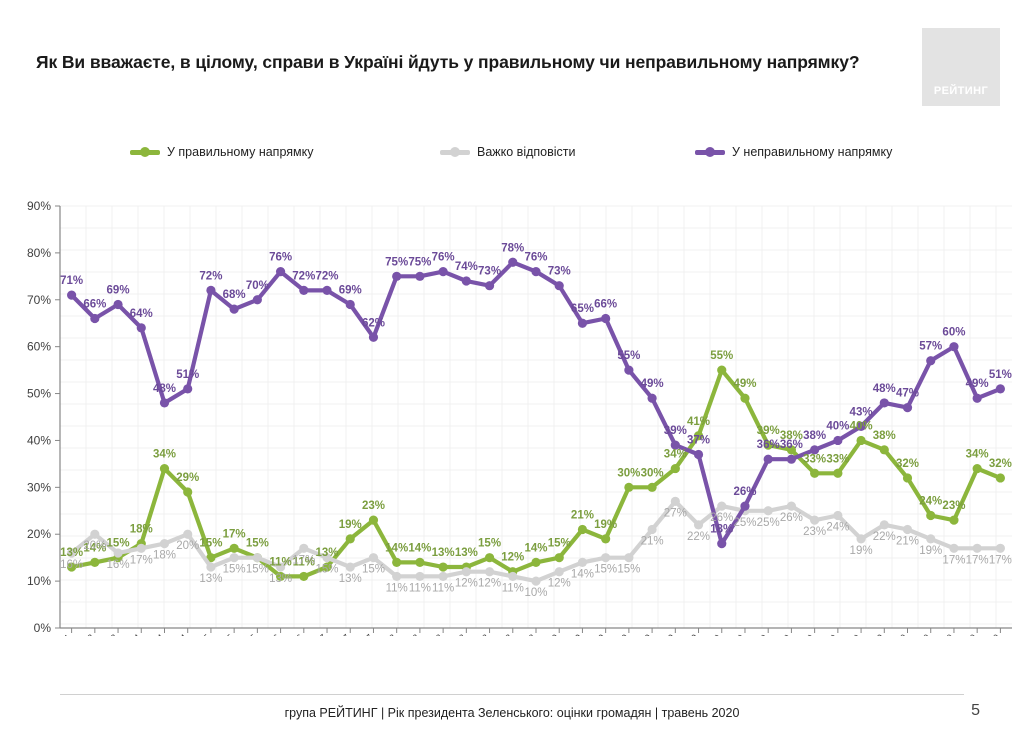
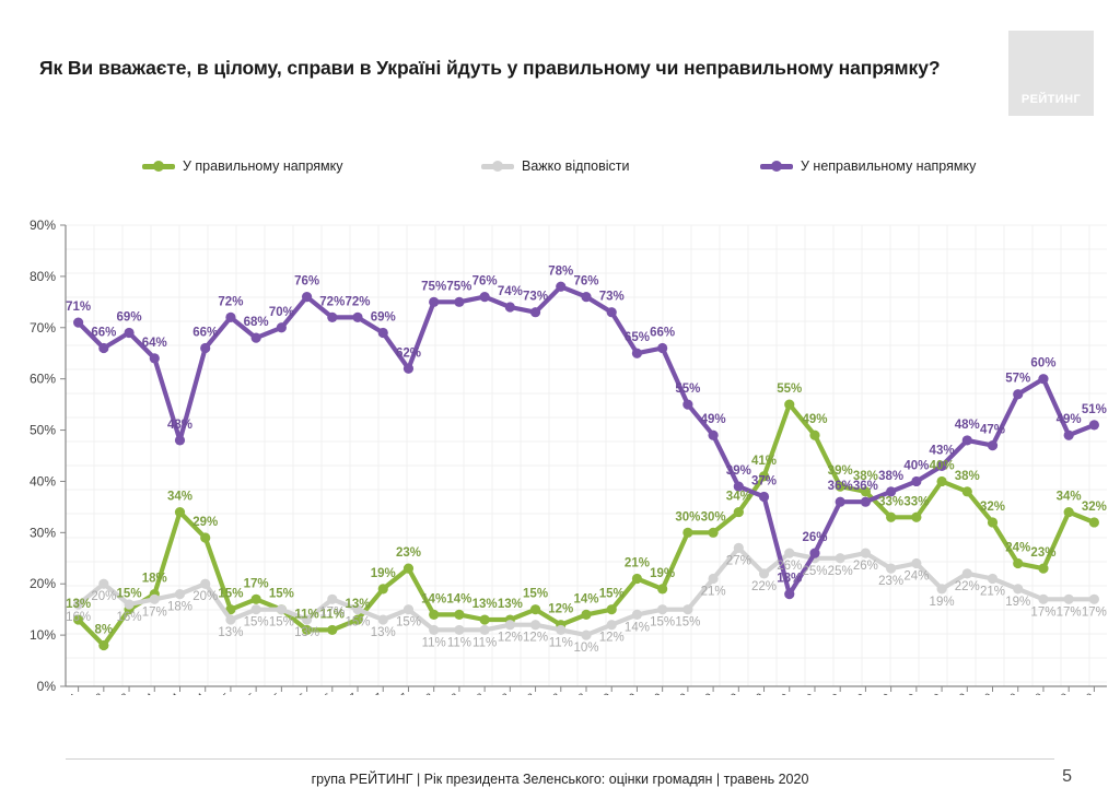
У правильному напрямку/05'12: 14% -> 8%
У неправильному напрямку/09'14: 51% -> 66%
